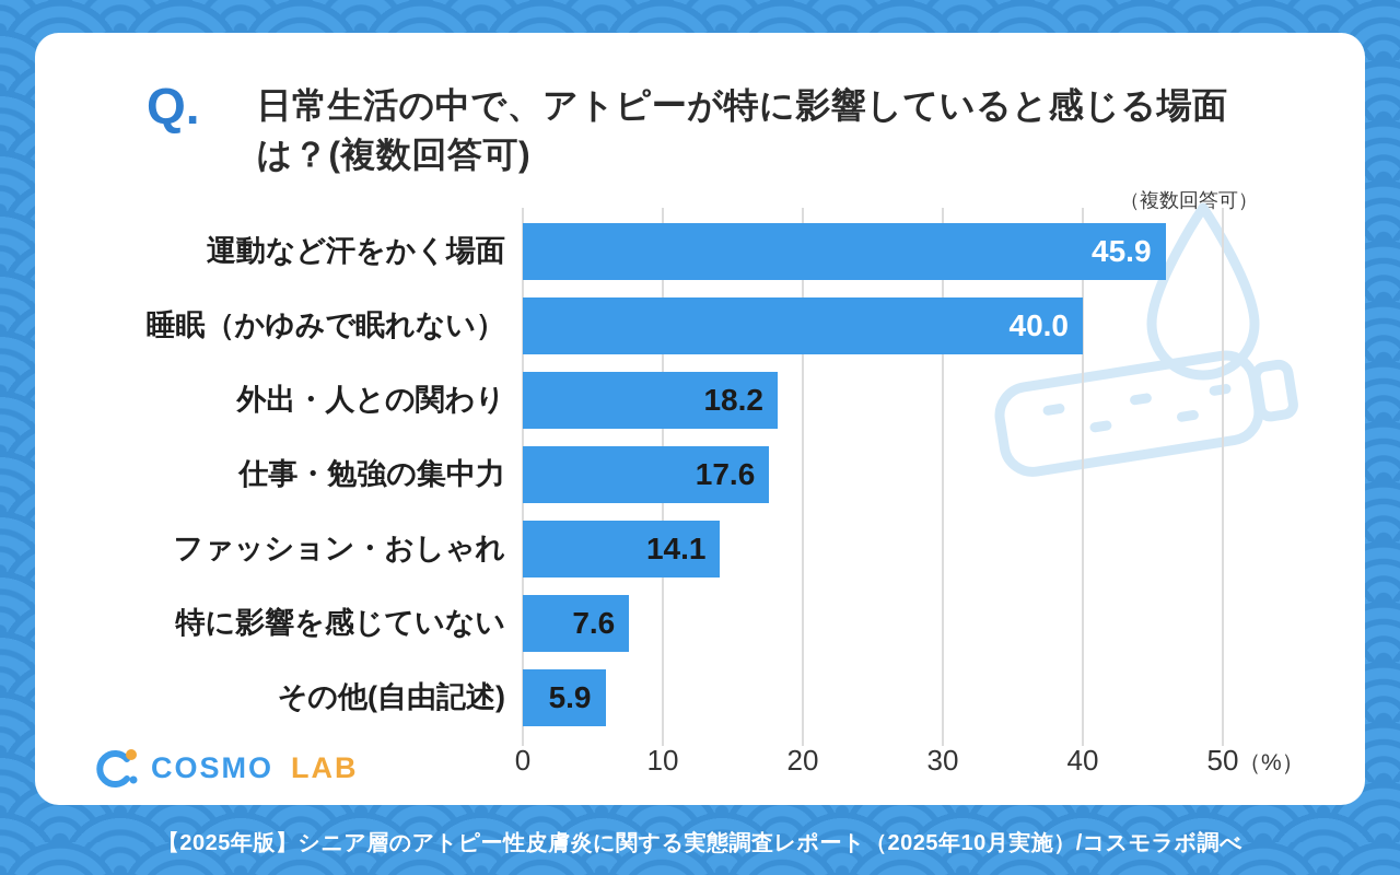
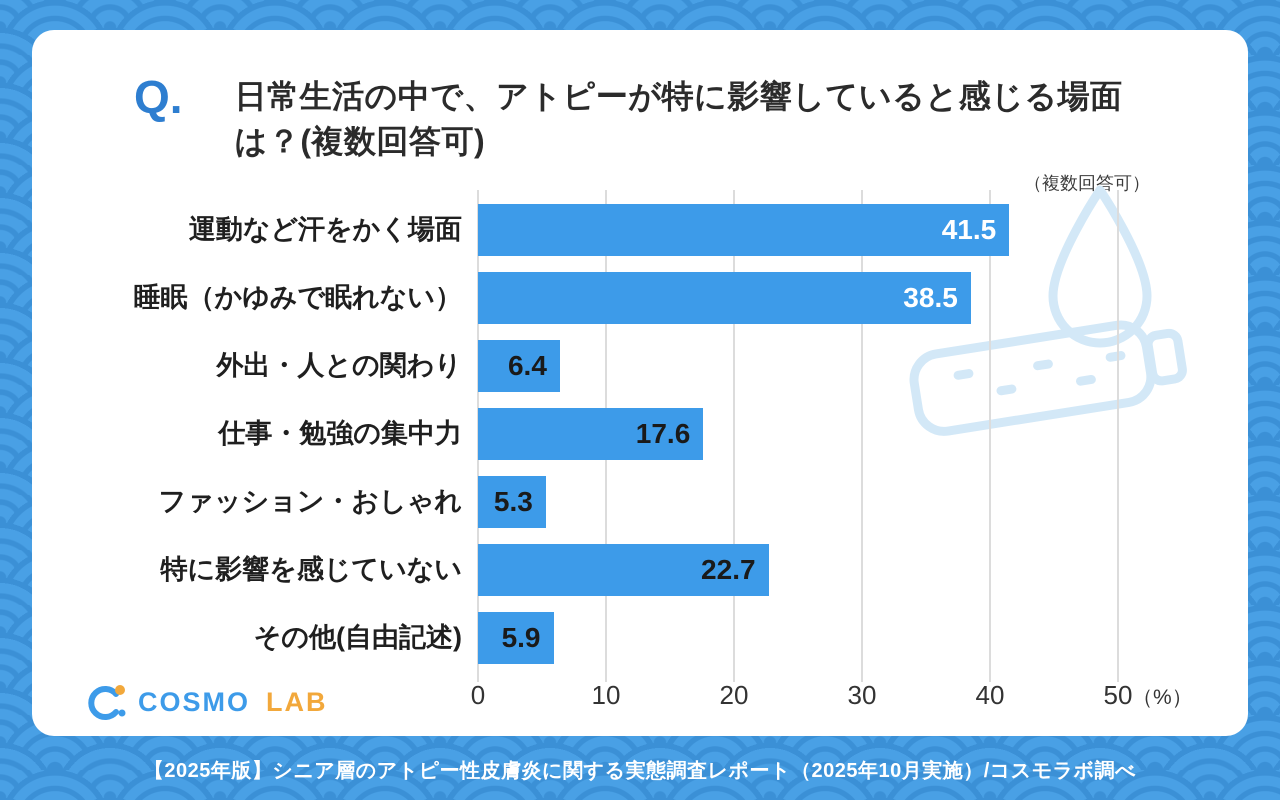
運動など汗をかく場面: 45.9 -> 41.5
睡眠（かゆみで眠れない）: 40.0 -> 38.5
外出・人との関わり: 18.2 -> 6.4
ファッション・おしゃれ: 14.1 -> 5.3
特に影響を感じていない: 7.6 -> 22.7
